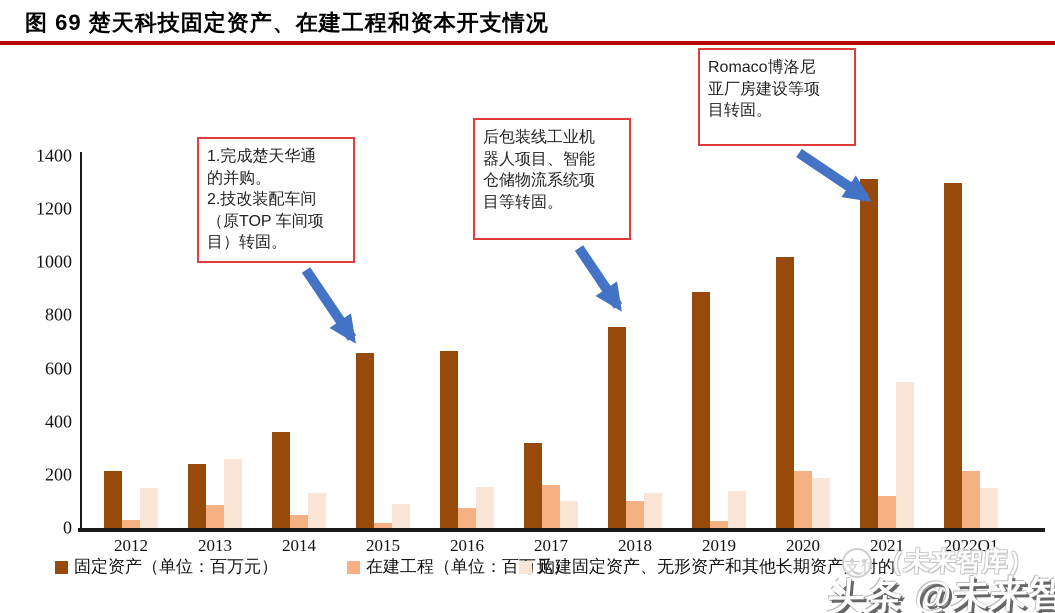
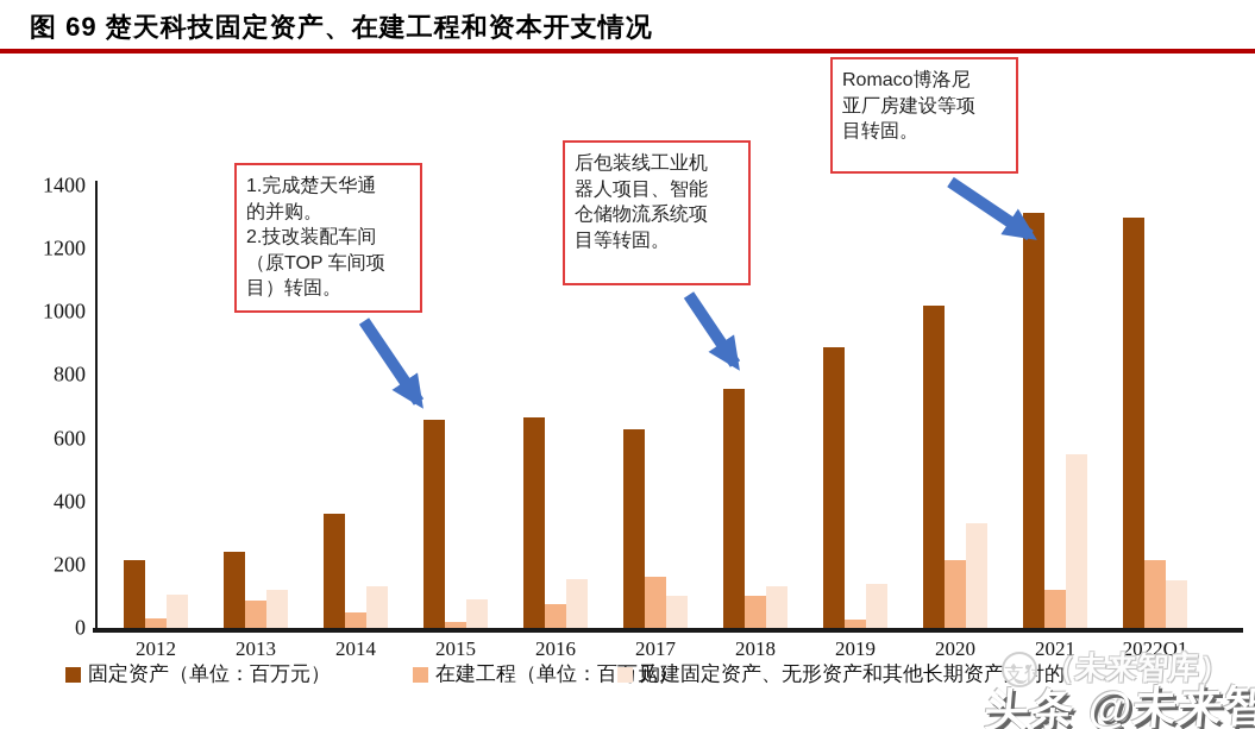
购建固定资产、无形资产和其他长期资产支付的/2012: 150 -> 100
购建固定资产、无形资产和其他长期资产支付的/2013: 260 -> 120
固定资产（单位：百万元）/2017: 320 -> 630
购建固定资产、无形资产和其他长期资产支付的/2020: 190 -> 330
